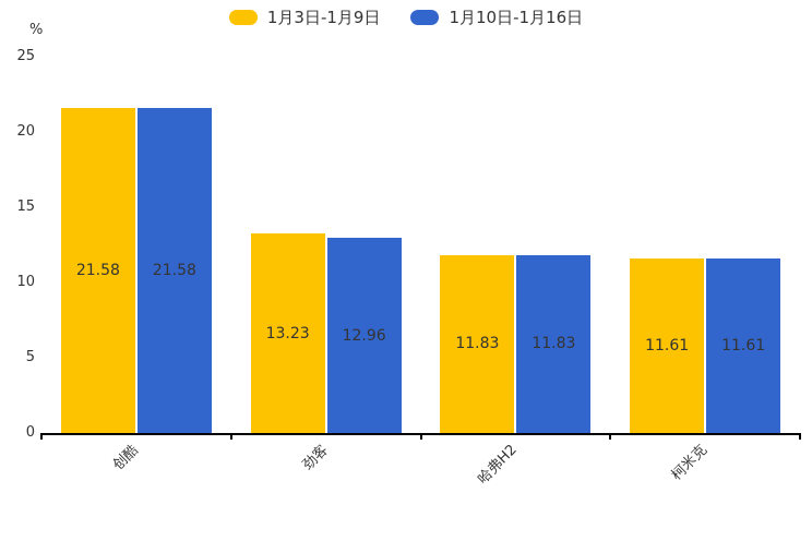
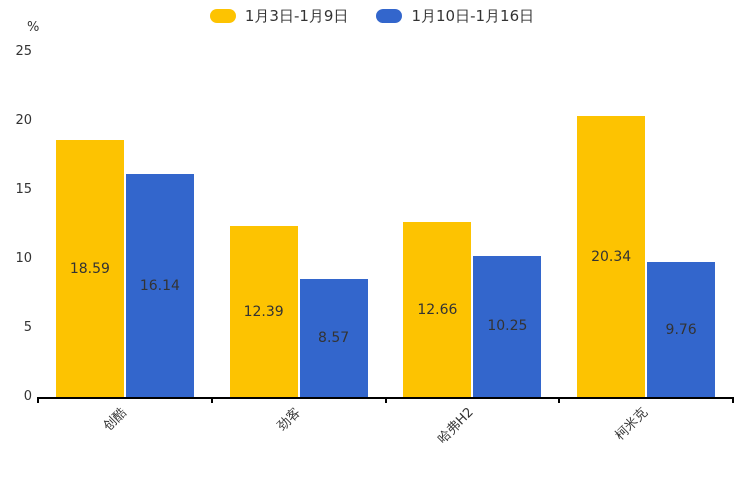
1月3日-1月9日/创酷: 21.58 -> 18.59
1月10日-1月16日/创酷: 21.58 -> 16.14
1月3日-1月9日/劲客: 13.23 -> 12.39
1月10日-1月16日/劲客: 12.96 -> 8.57
1月3日-1月9日/哈弗H2: 11.83 -> 12.66
1月10日-1月16日/哈弗H2: 11.83 -> 10.25
1月3日-1月9日/柯米克: 11.61 -> 20.34
1月10日-1月16日/柯米克: 11.61 -> 9.76
